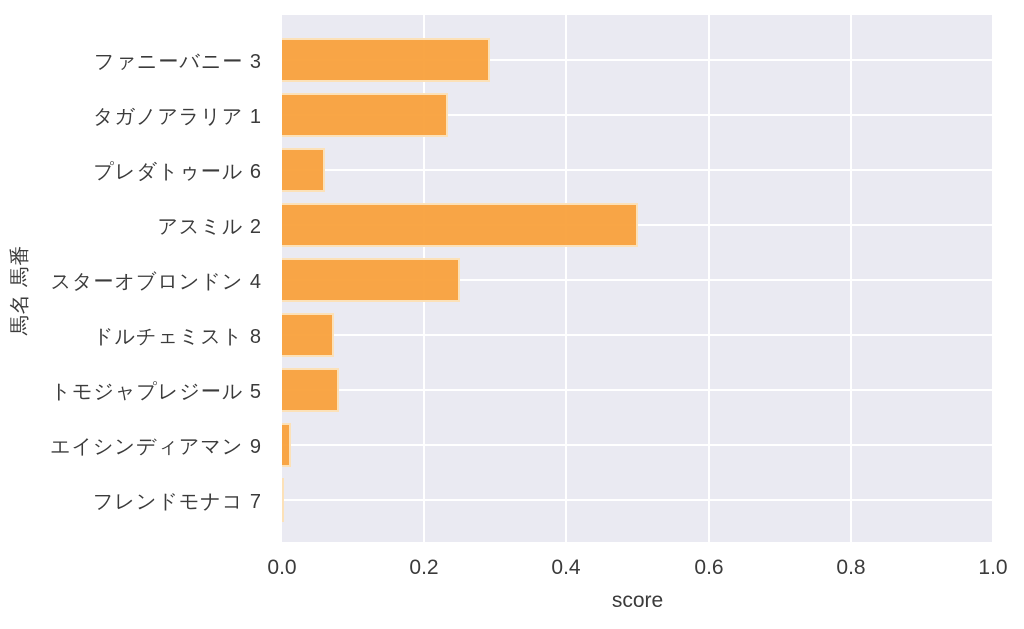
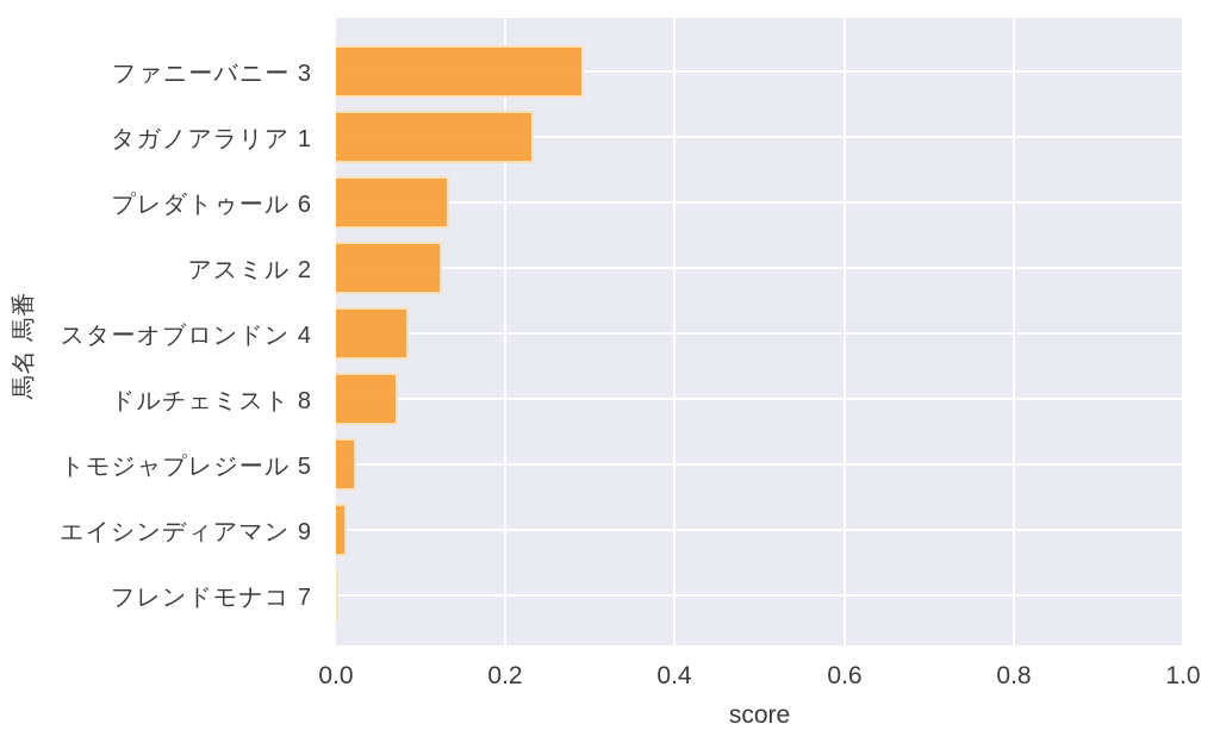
プレダトゥール 6: 0.06 -> 0.13
アスミル 2: 0.50 -> 0.12
スターオブロンドン 4: 0.25 -> 0.09
トモジャプレジール 5: 0.08 -> 0.02
